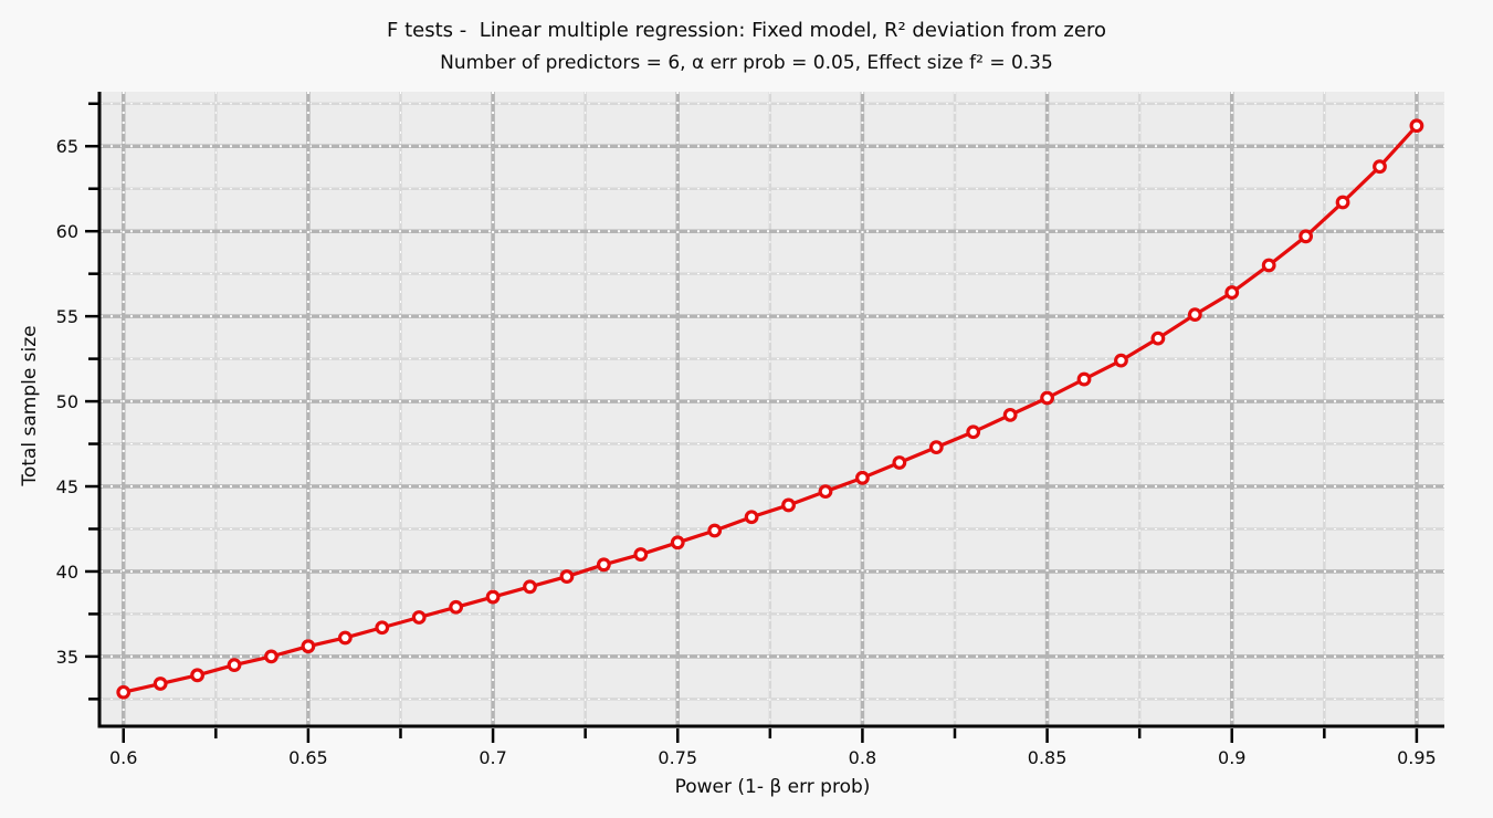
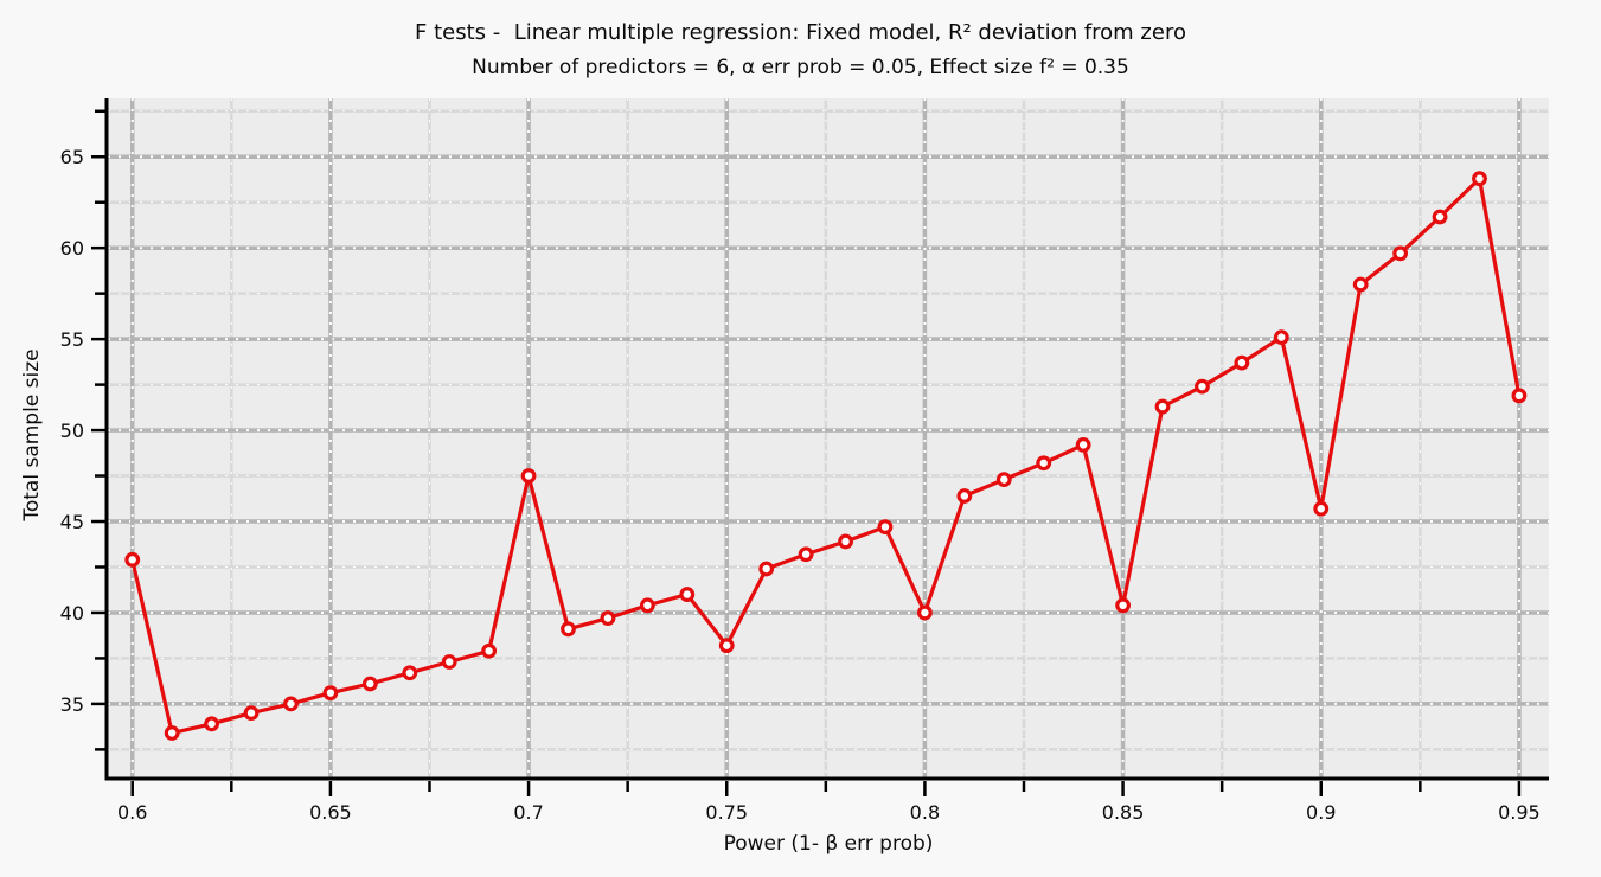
0.6: 32.9 -> 42.9
0.7: 38.5 -> 47.5
0.75: 41.7 -> 38.2
0.8: 45.5 -> 40.0
0.85: 50.2 -> 40.4
0.9: 56.4 -> 45.7
0.95: 66.2 -> 51.9
